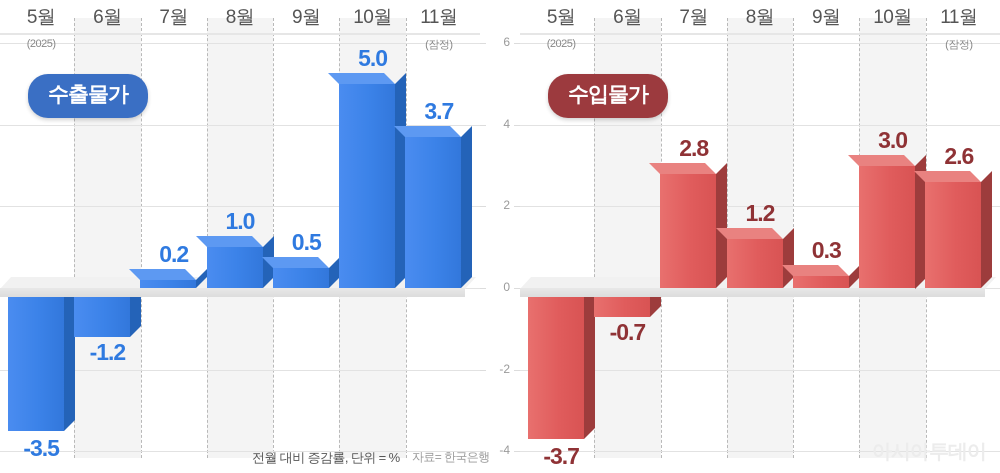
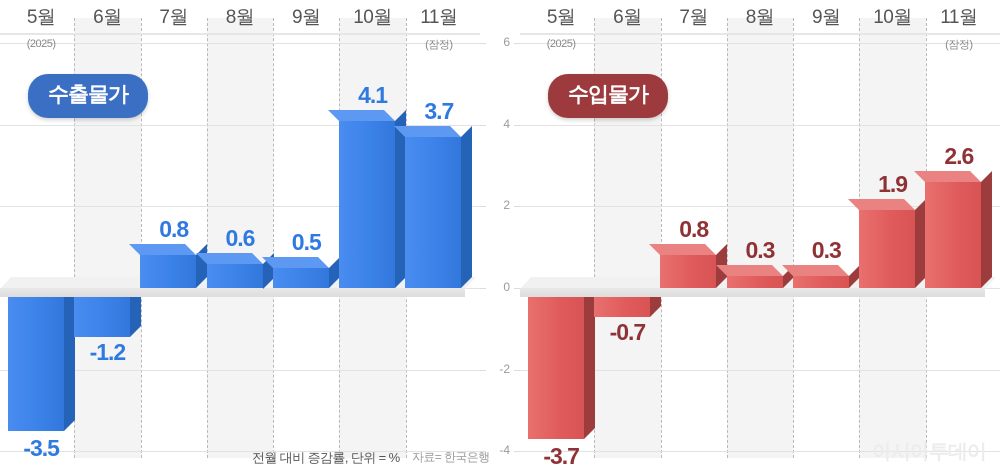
수출물가/7월: 0.2 -> 0.8
수출물가/8월: 1.0 -> 0.6
수출물가/10월: 5.0 -> 4.1
수입물가/7월: 2.8 -> 0.8
수입물가/8월: 1.2 -> 0.3
수입물가/10월: 3.0 -> 1.9
